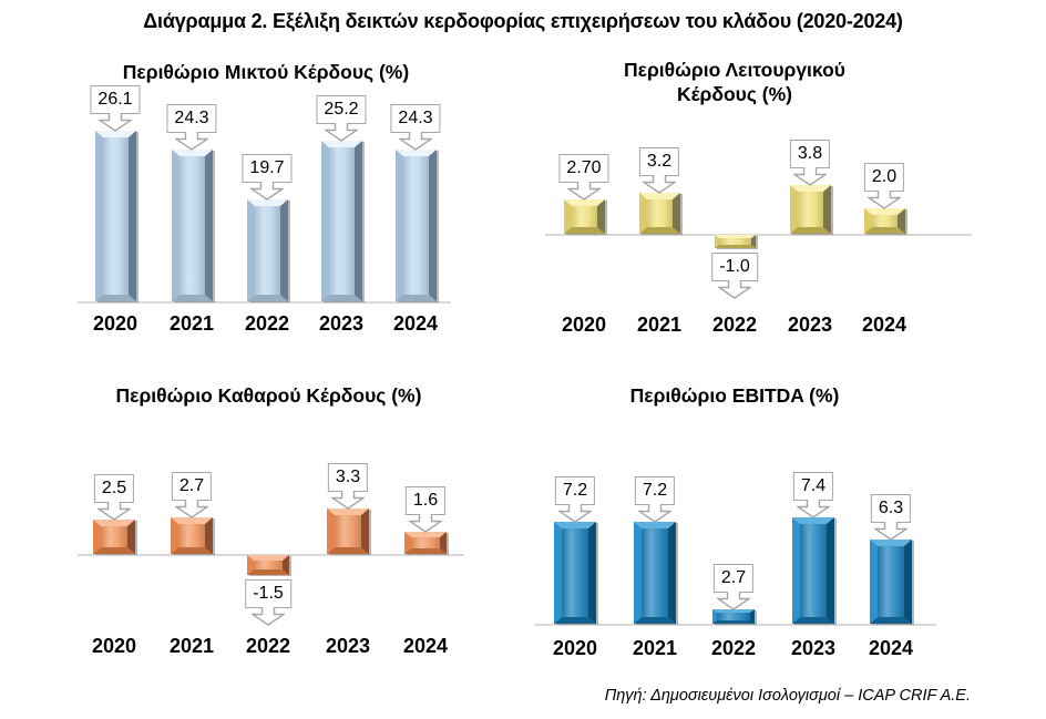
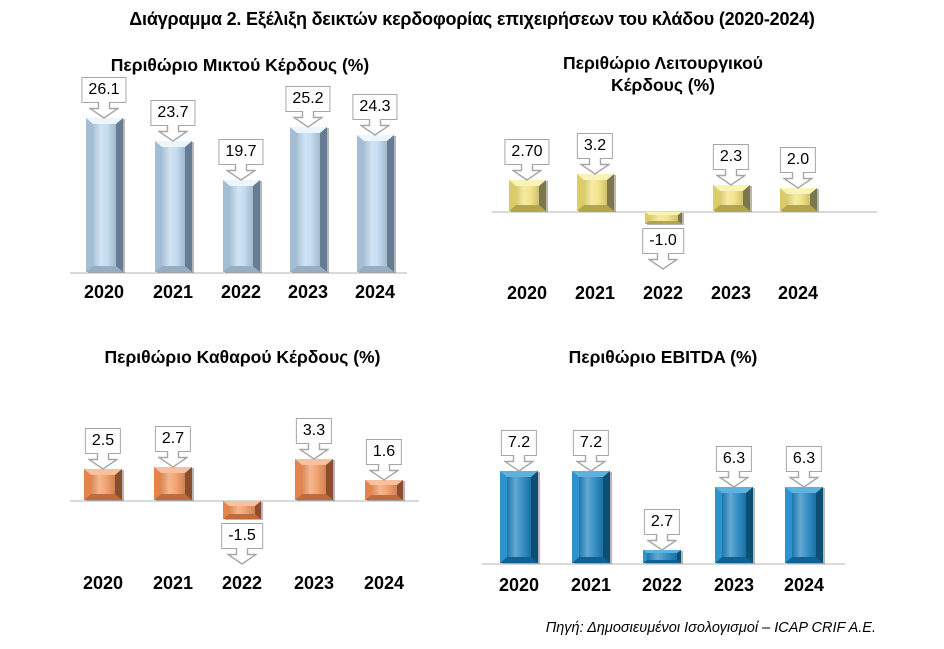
Περιθώριο Μικτού Κέρδους (%)/2021: 24.3 -> 23.7
Περιθώριο Λειτουργικού Κέρδους (%)/2023: 3.8 -> 2.3
Περιθώριο EBITDA (%)/2023: 7.4 -> 6.3
